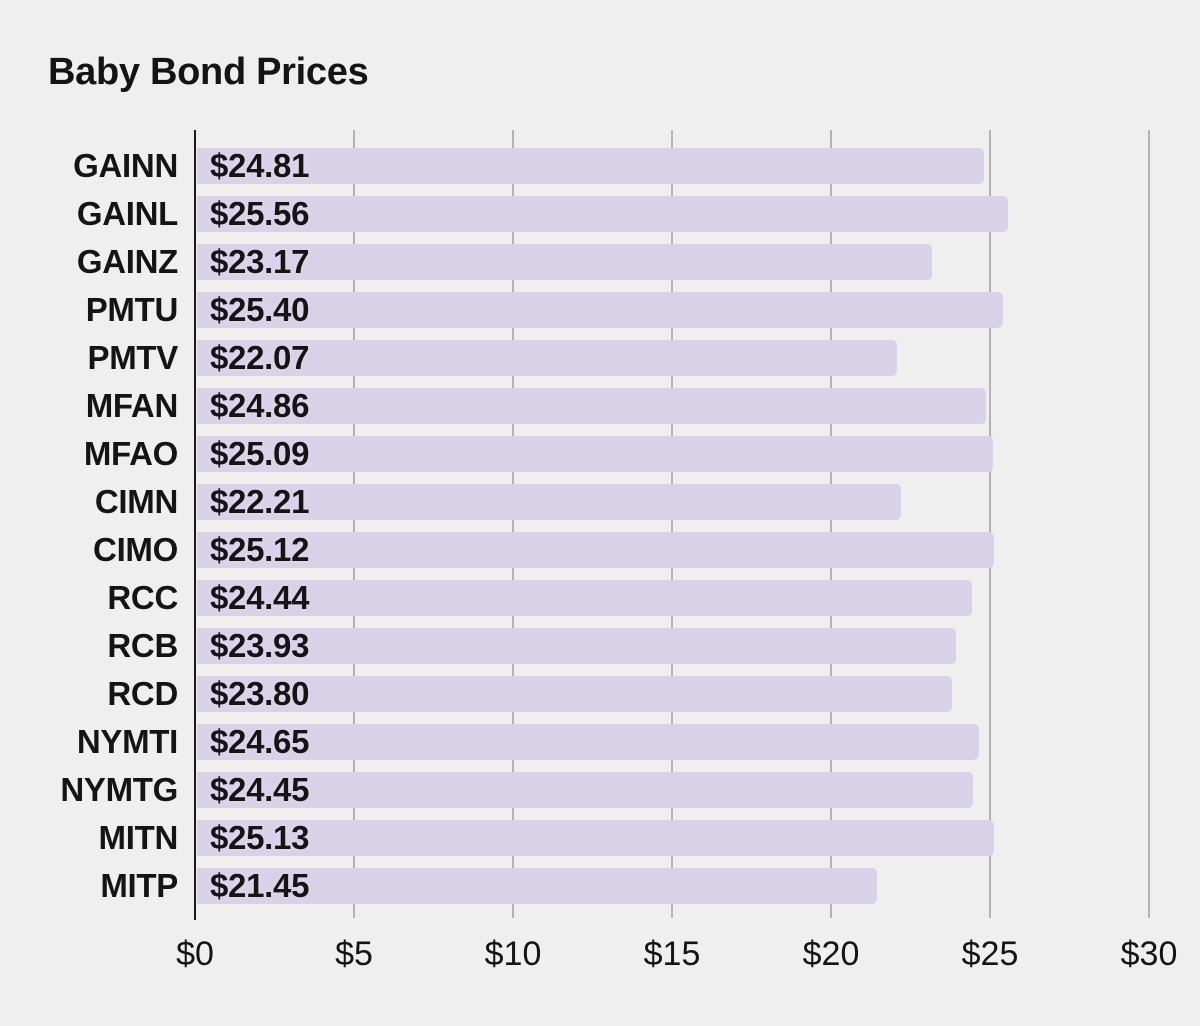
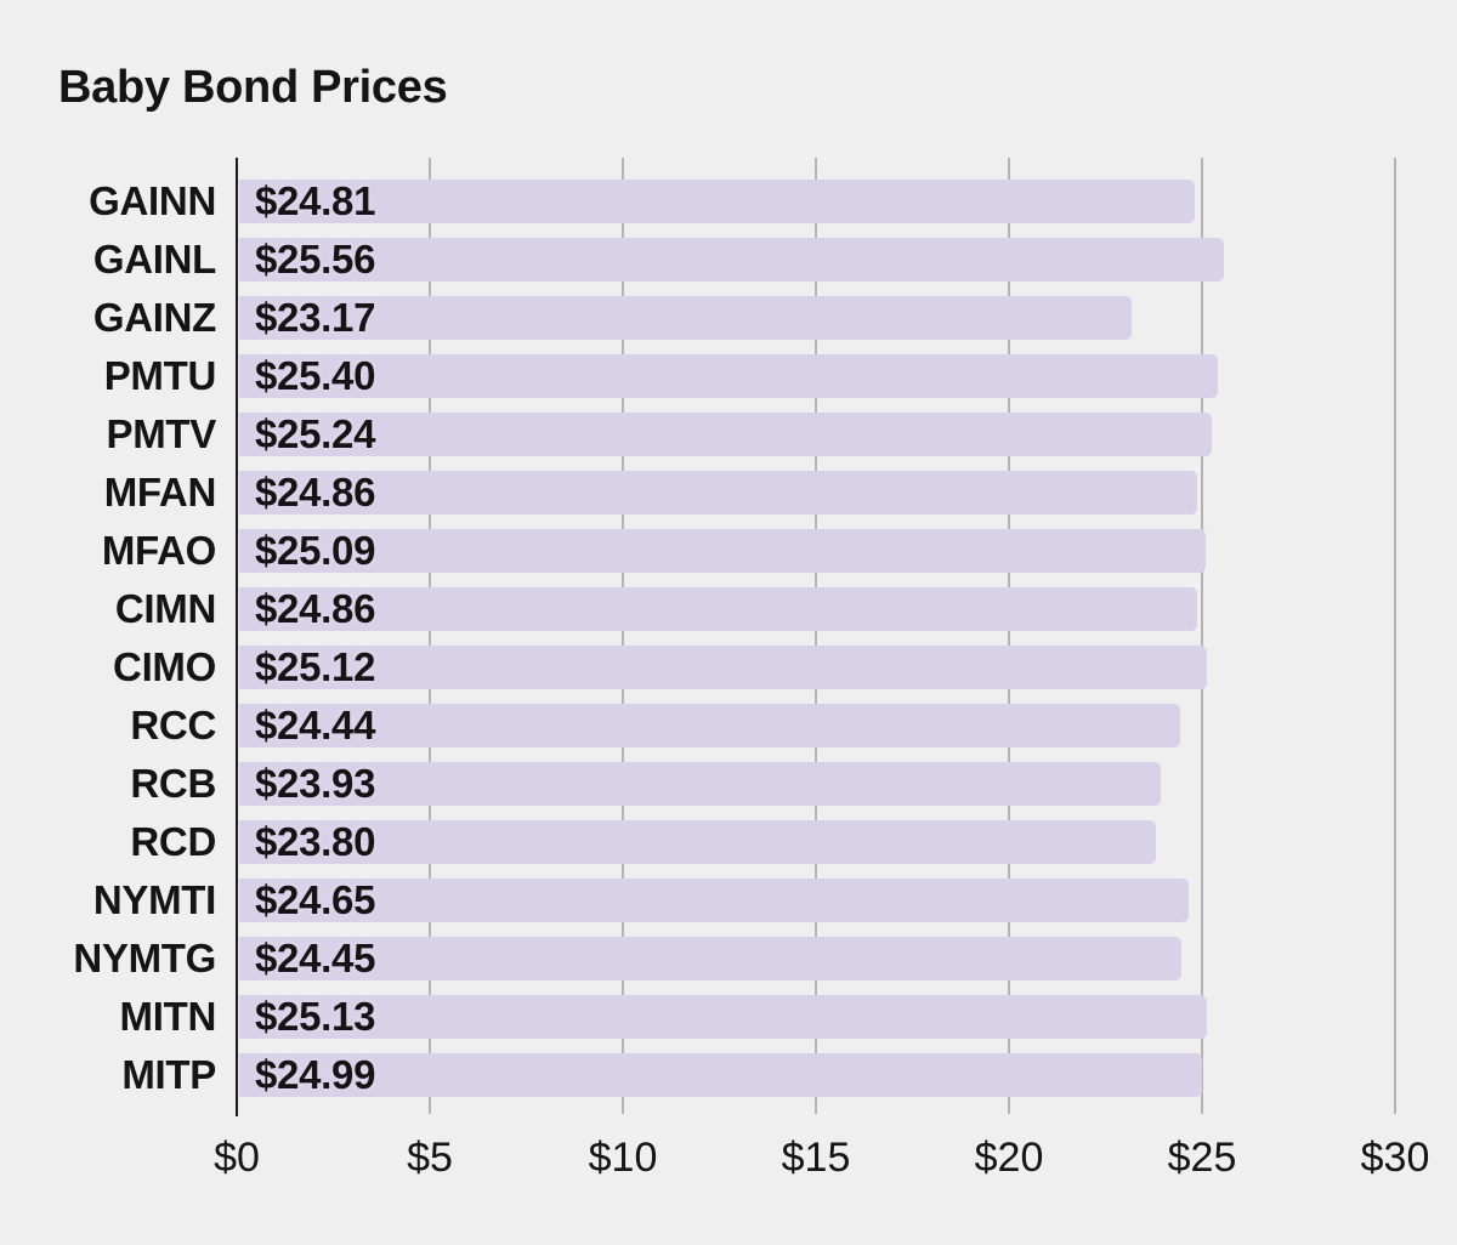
PMTV: $22.07 -> $25.24
CIMN: $22.21 -> $24.86
MITP: $21.45 -> $24.99
